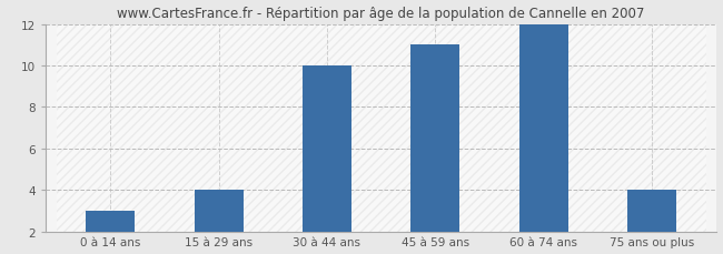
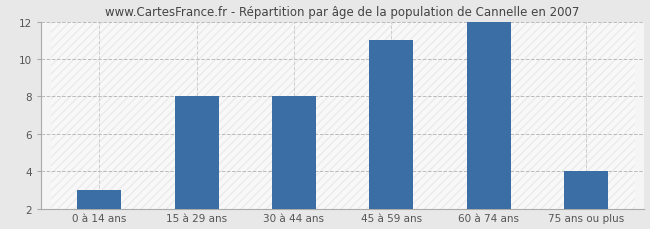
15 à 29 ans: 4 -> 8
30 à 44 ans: 10 -> 8
